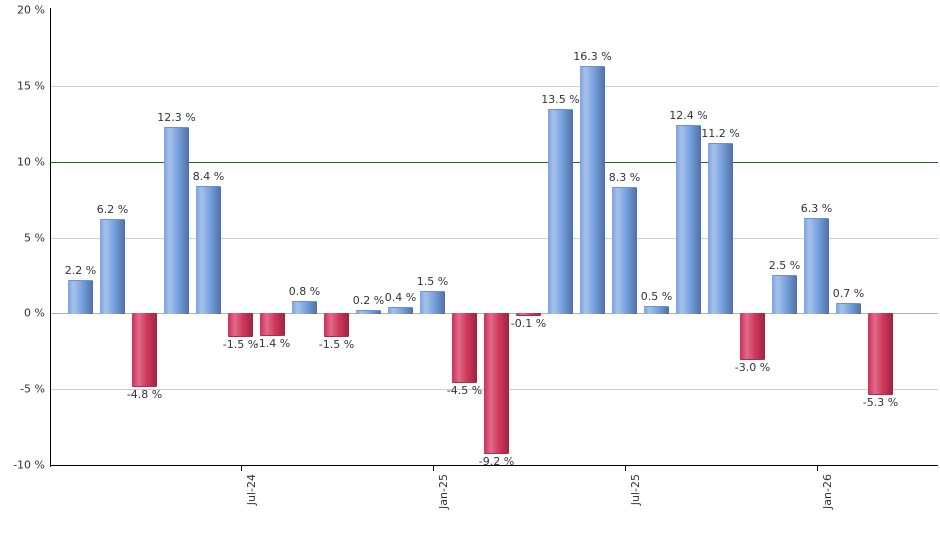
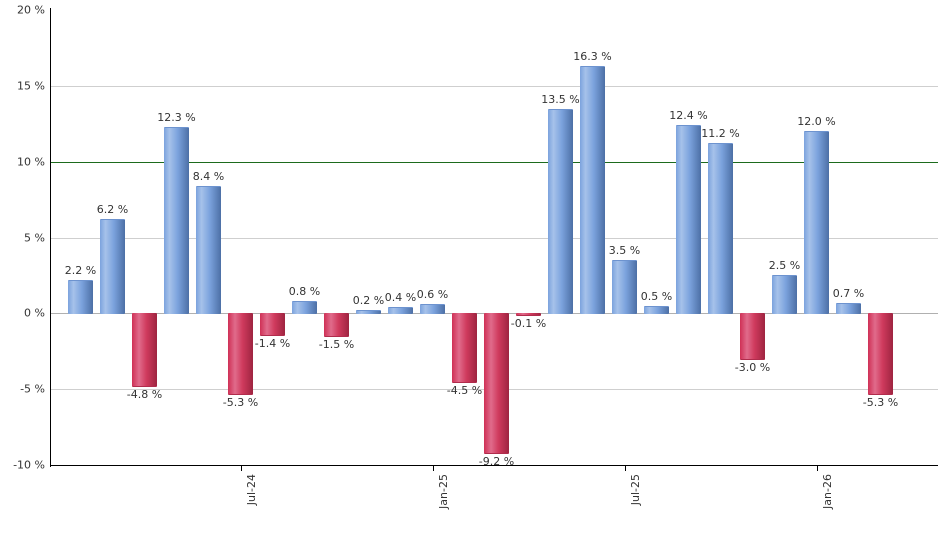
Jul-24: -1.5 -> -5.3
Jan-25: 1.5 -> 0.6
Jul-25: 8.3 -> 3.5
Jan-26: 6.3 -> 12.0
